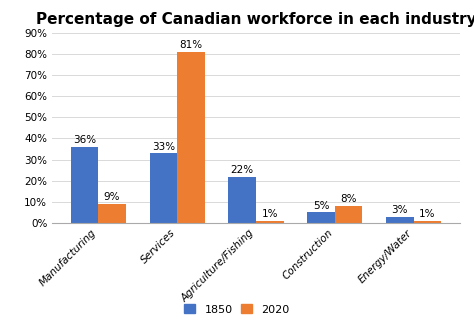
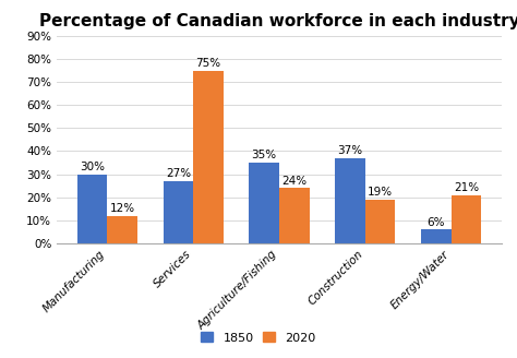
1850/Manufacturing: 36% -> 30%
2020/Manufacturing: 9% -> 12%
1850/Services: 33% -> 27%
2020/Services: 81% -> 75%
1850/Agriculture/Fishing: 22% -> 35%
2020/Agriculture/Fishing: 1% -> 24%
1850/Construction: 5% -> 37%
2020/Construction: 8% -> 19%
1850/Energy/Water: 3% -> 6%
2020/Energy/Water: 1% -> 21%
